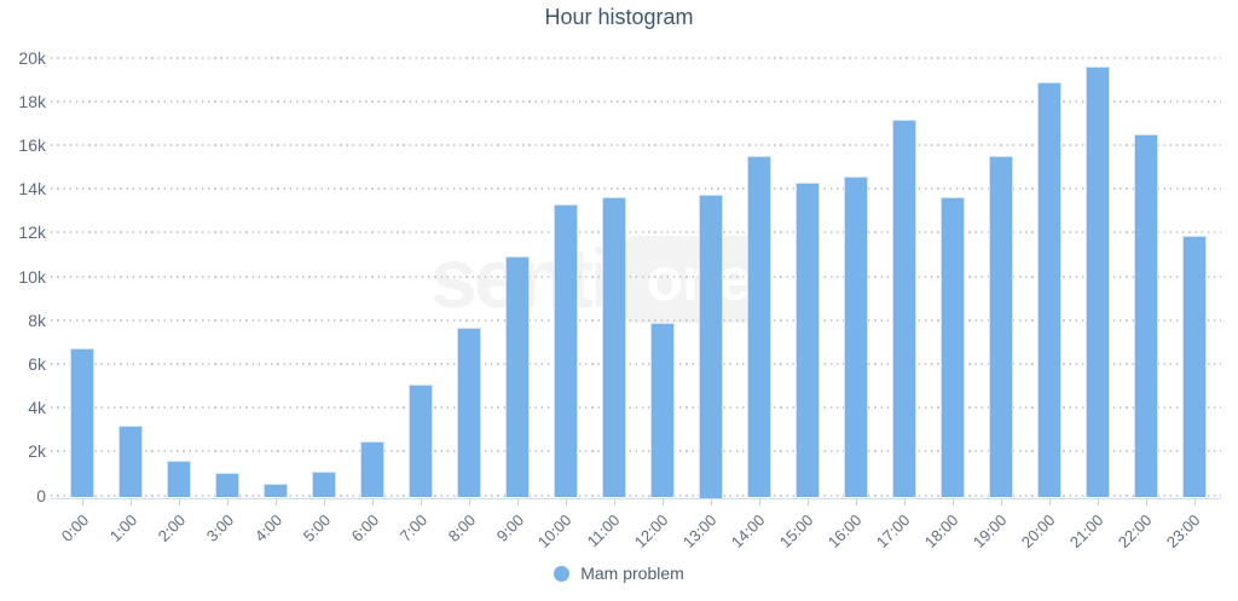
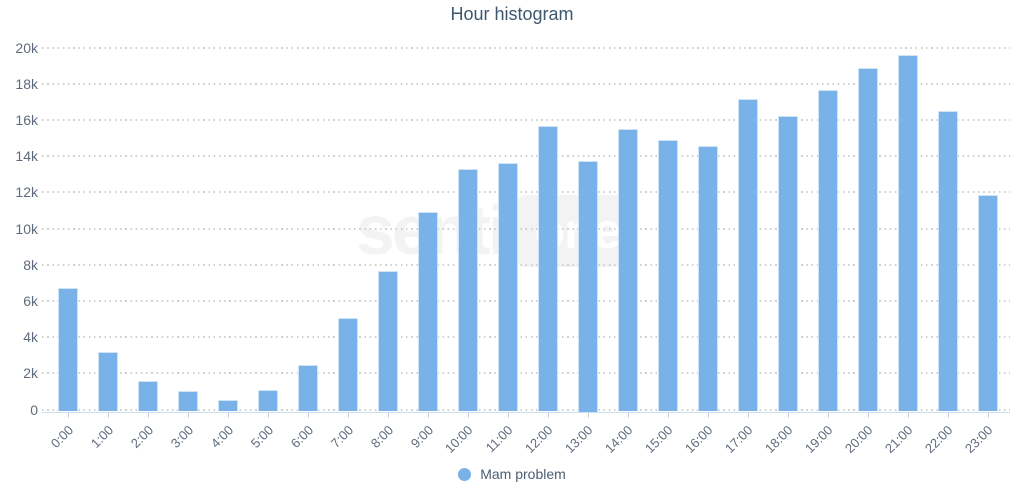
12:00: 7.9k -> 15.6k
15:00: 14.3k -> 14.9k
18:00: 13.6k -> 16.2k
19:00: 15.5k -> 17.6k
